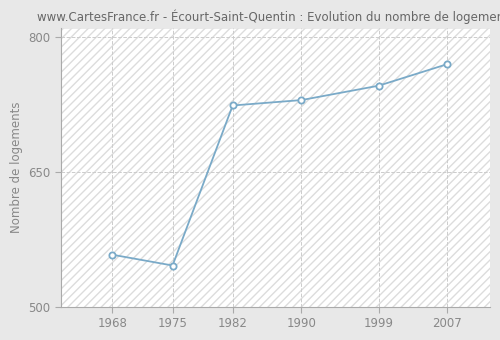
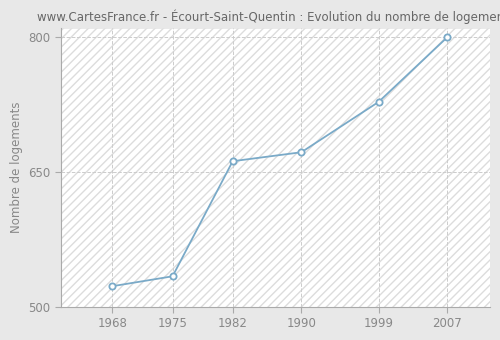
1968: 558 -> 523
1975: 546 -> 534
1982: 724 -> 662
1990: 730 -> 672
1999: 746 -> 728
2007: 770 -> 800
